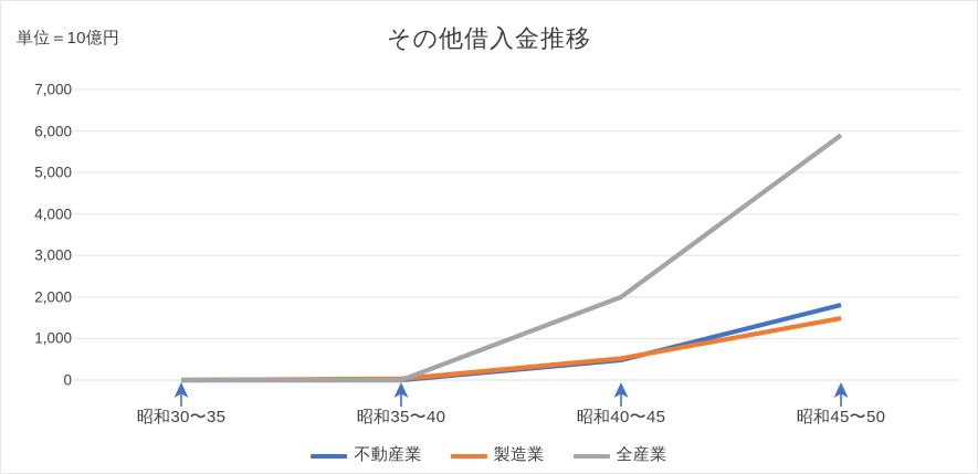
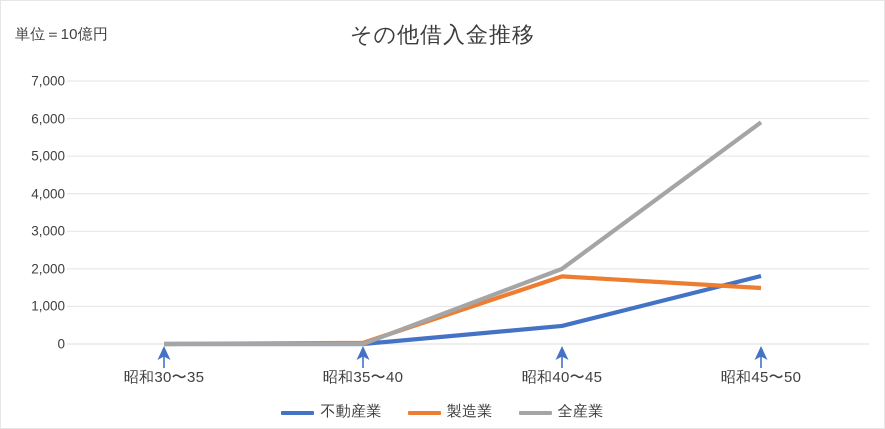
製造業/昭和40〜45: 500 -> 1800
